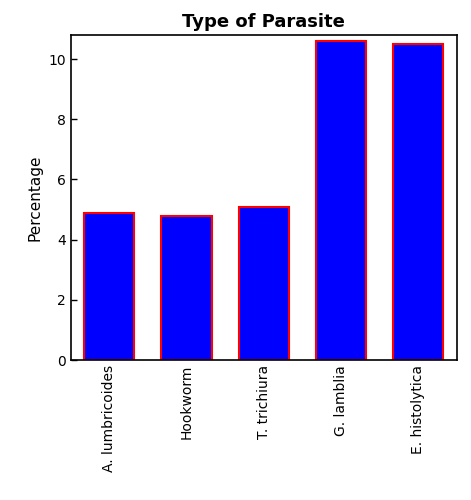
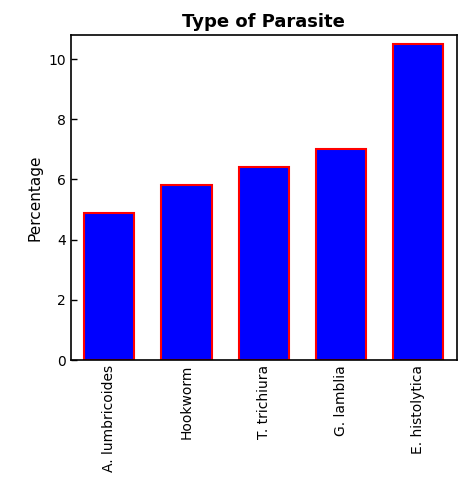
Hookworm: 4.8 -> 5.8
T. trichiura: 5.1 -> 6.4
G. lamblia: 10.6 -> 7.0
